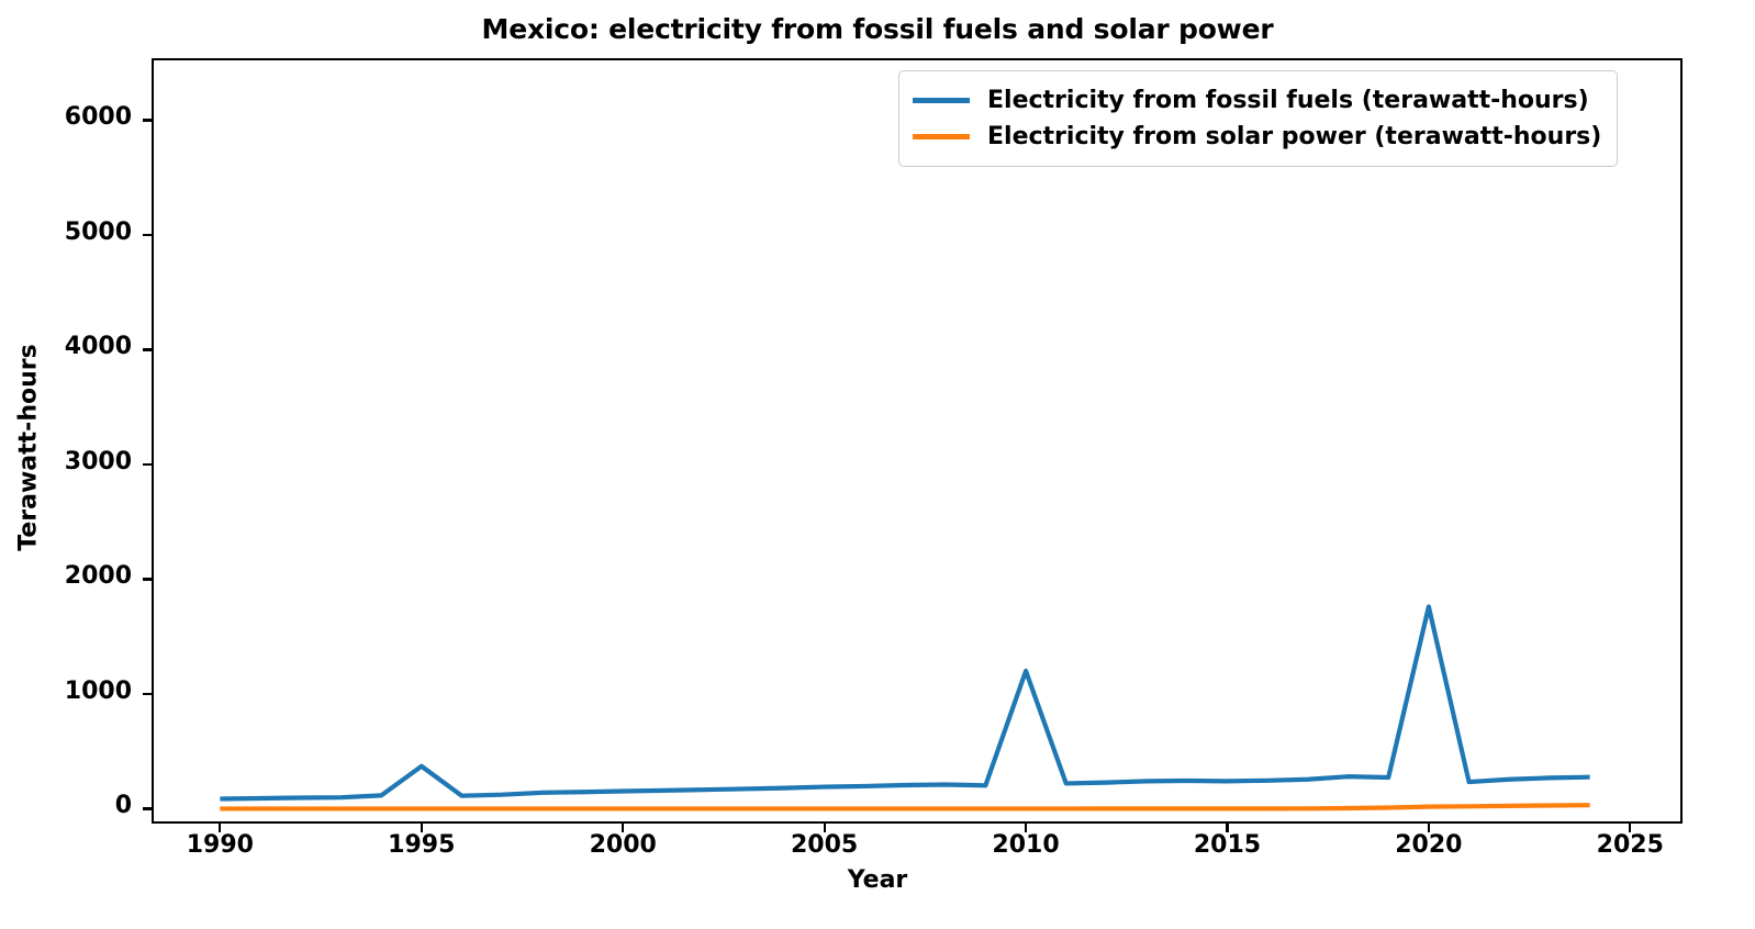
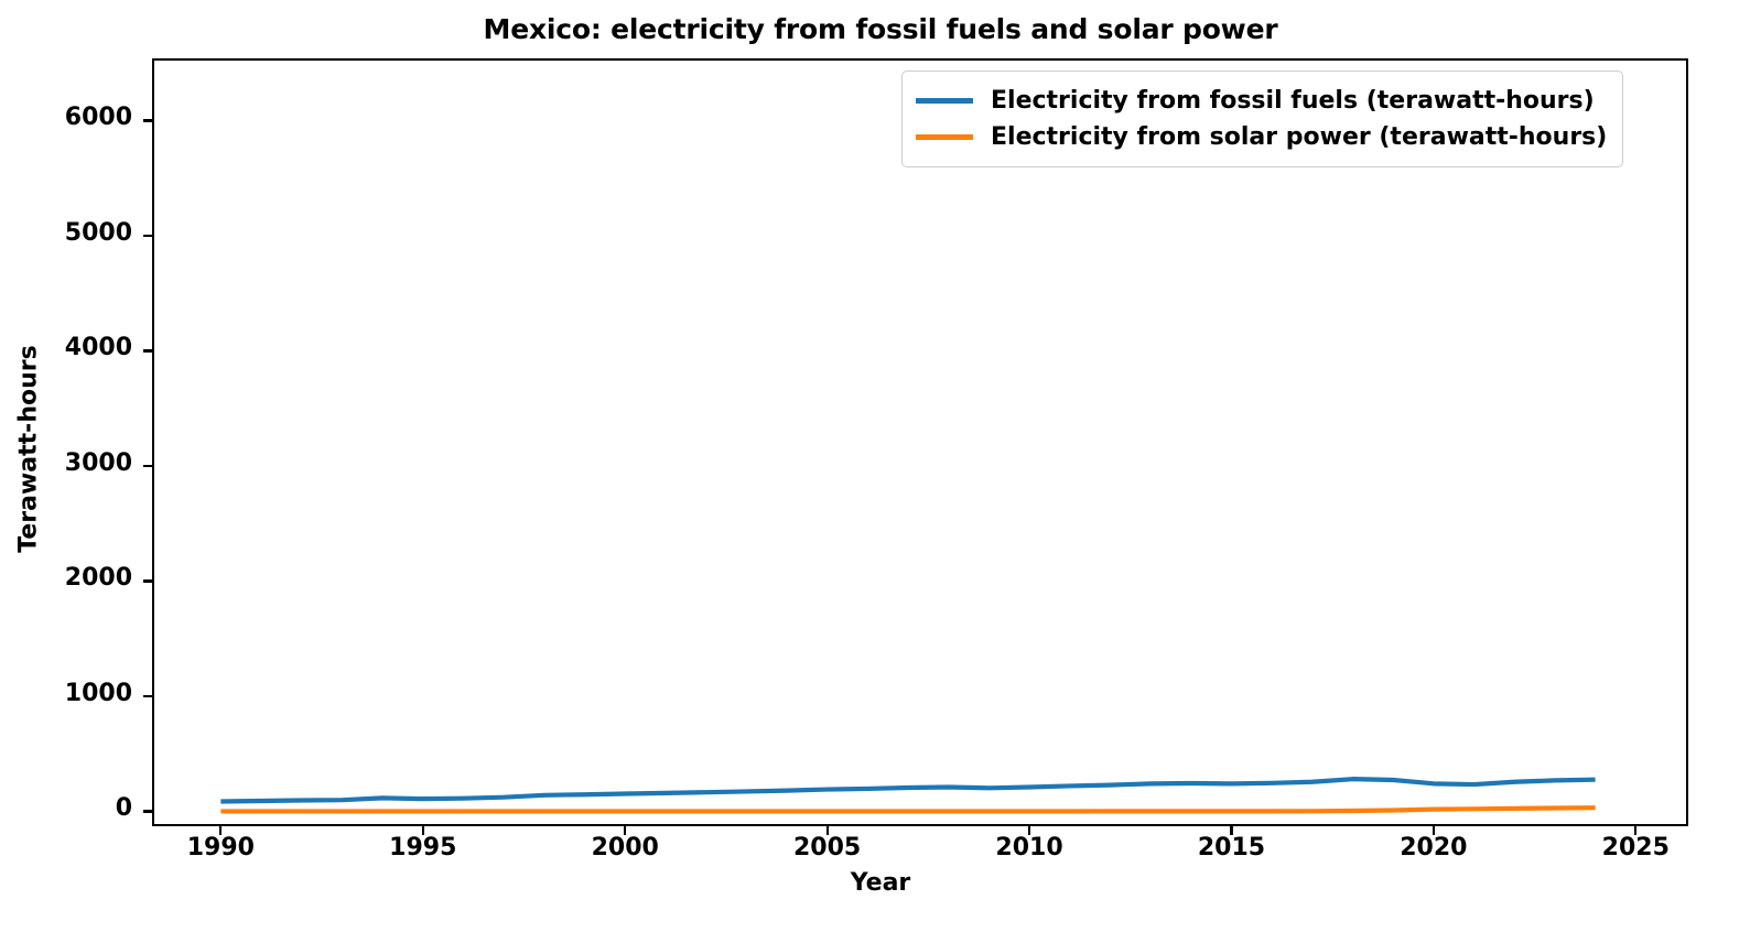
Electricity from fossil fuels (terawatt-hours)/1995: 370 -> 110
Electricity from fossil fuels (terawatt-hours)/2010: 1200 -> 210
Electricity from fossil fuels (terawatt-hours)/2020: 1760 -> 240
